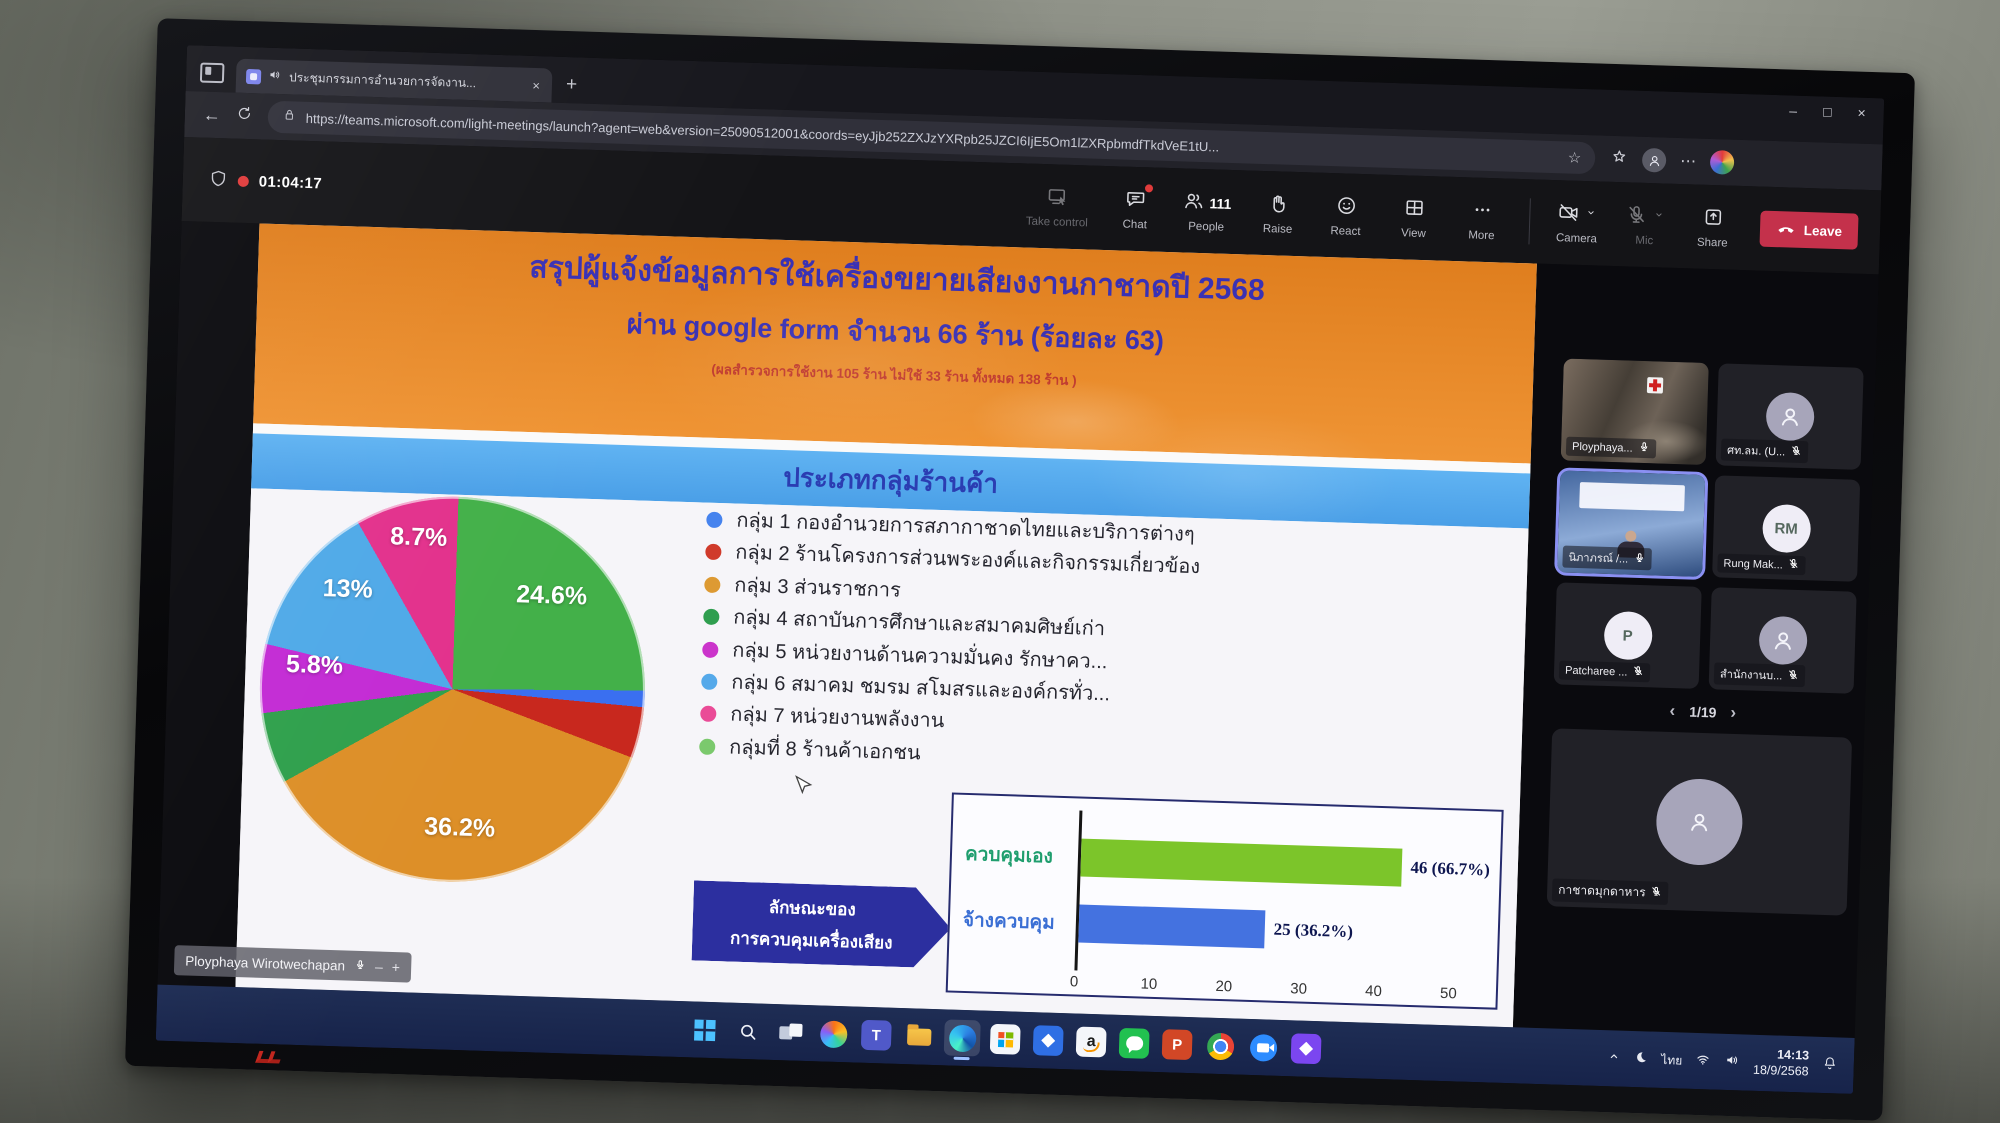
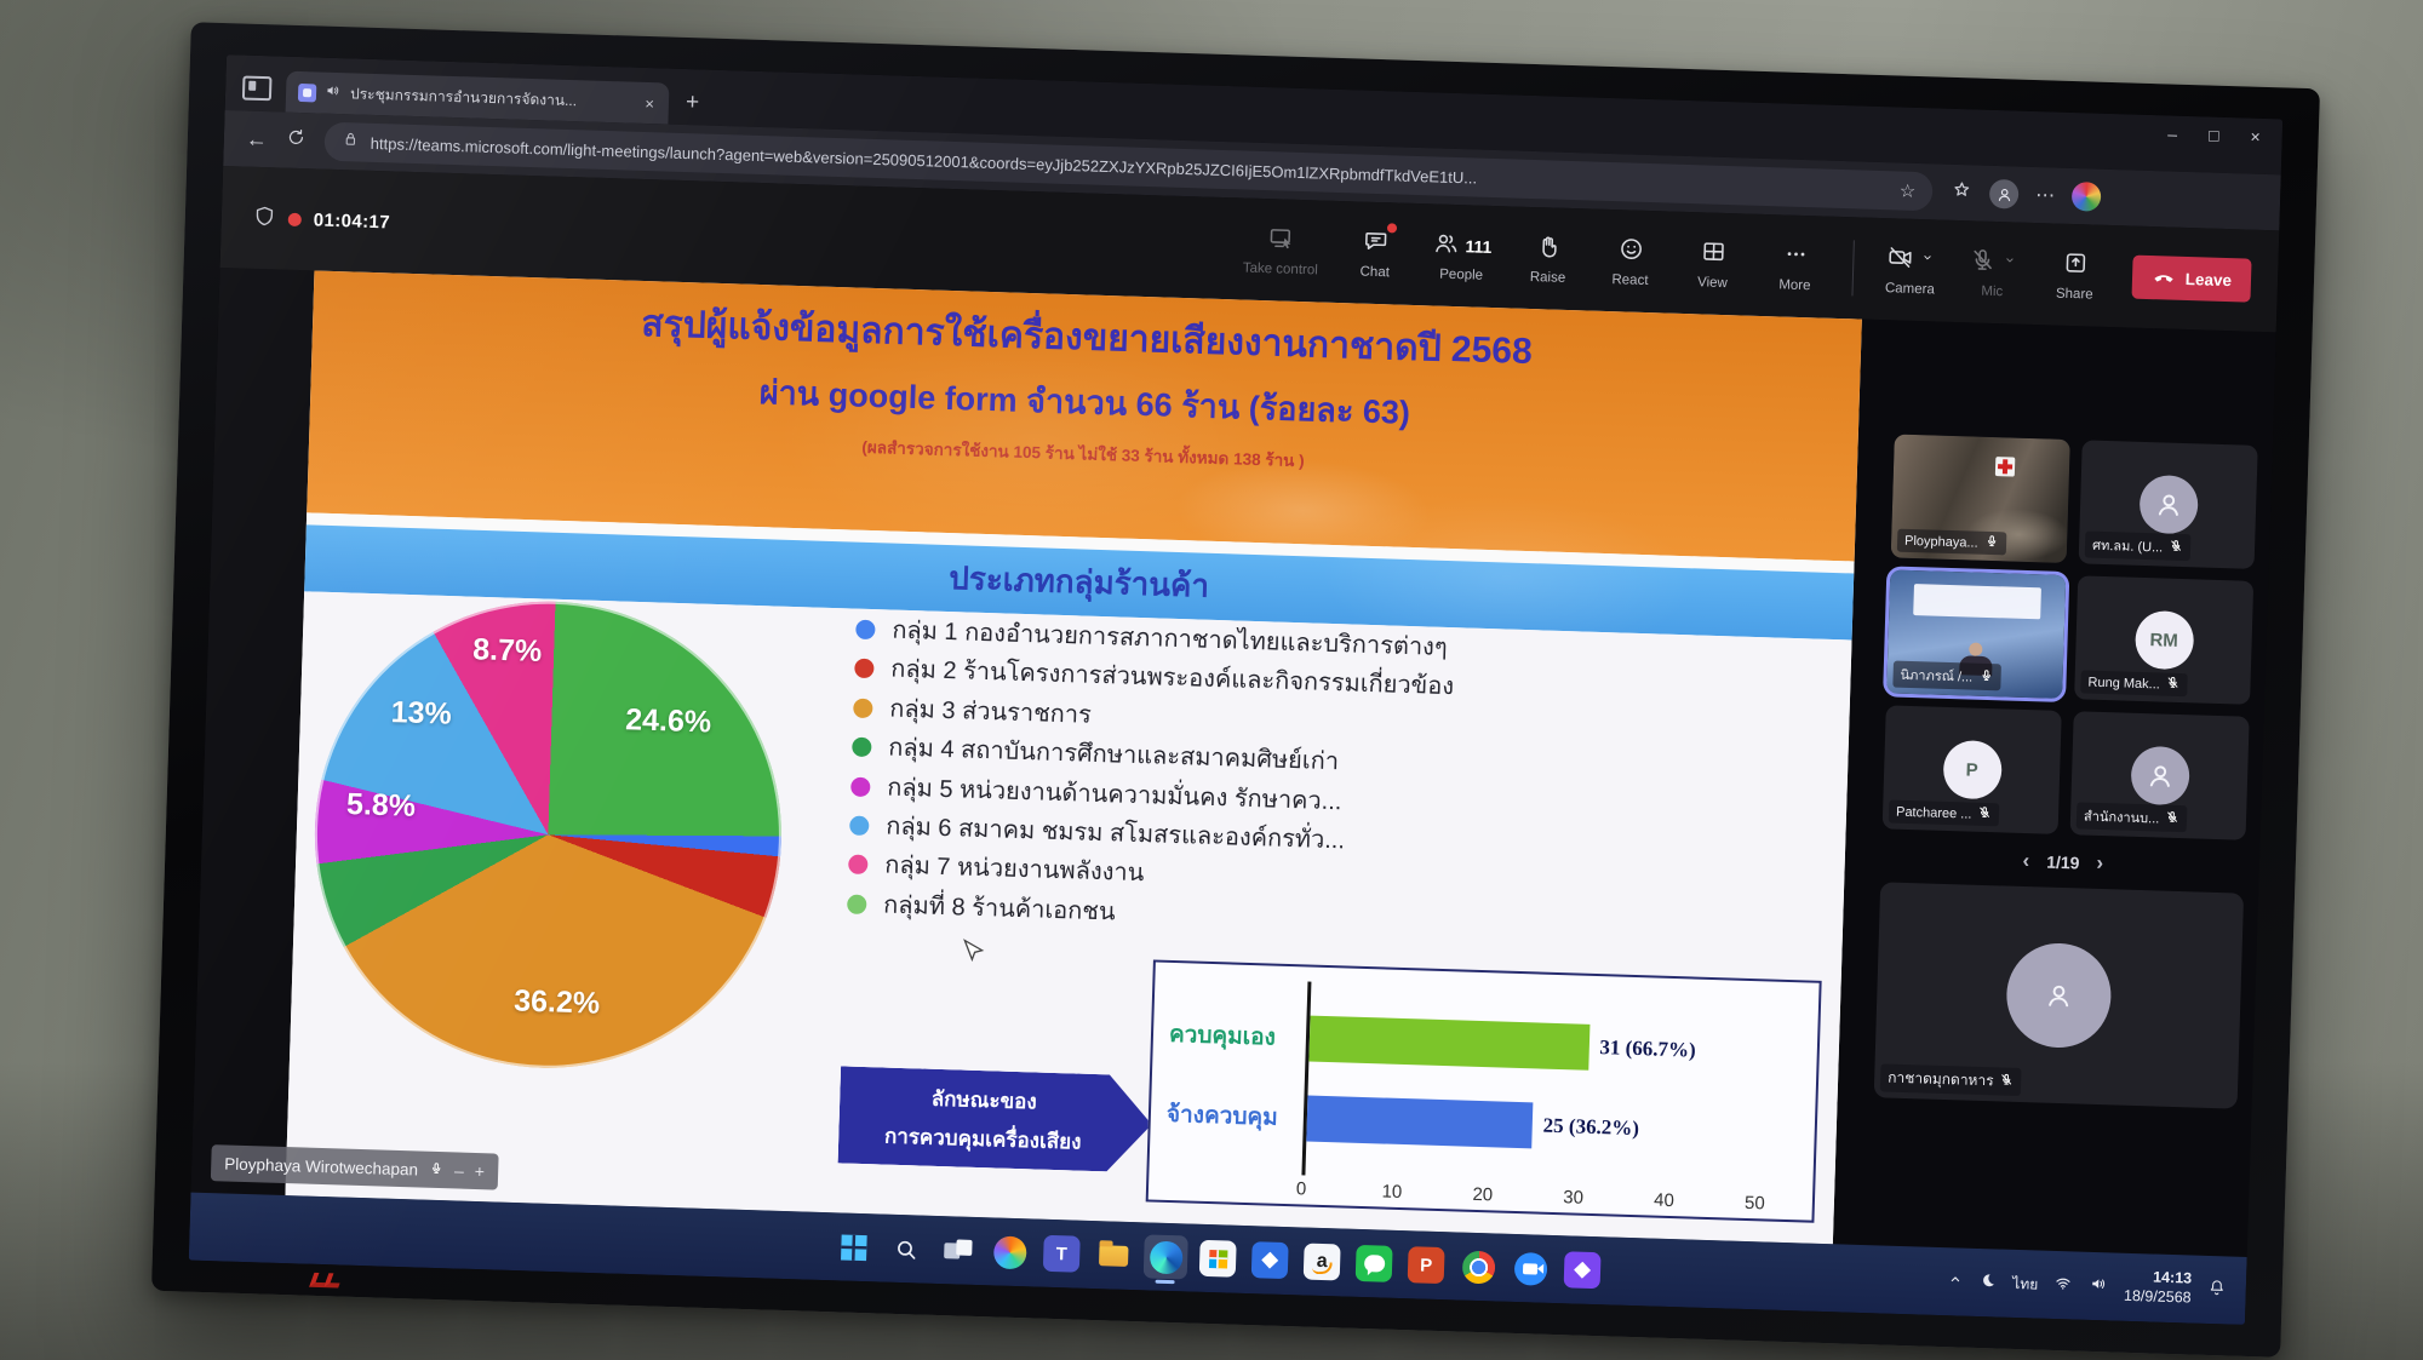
ลักษณะของ การควบคุมเครื่องเสียง/ควบคุมเอง: 46 -> 31
